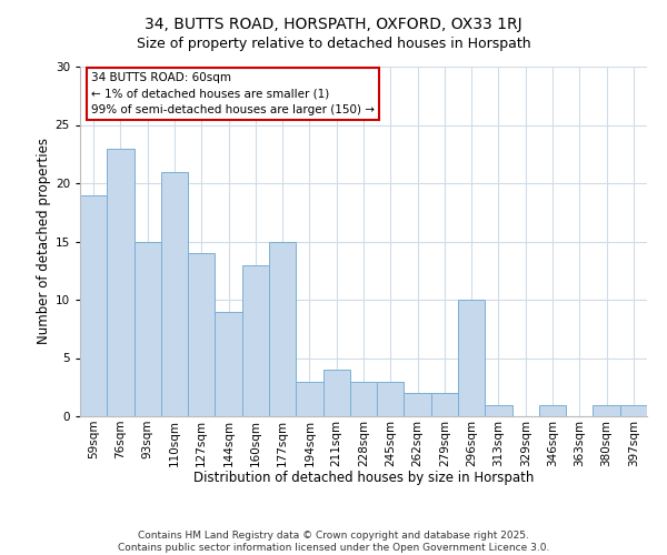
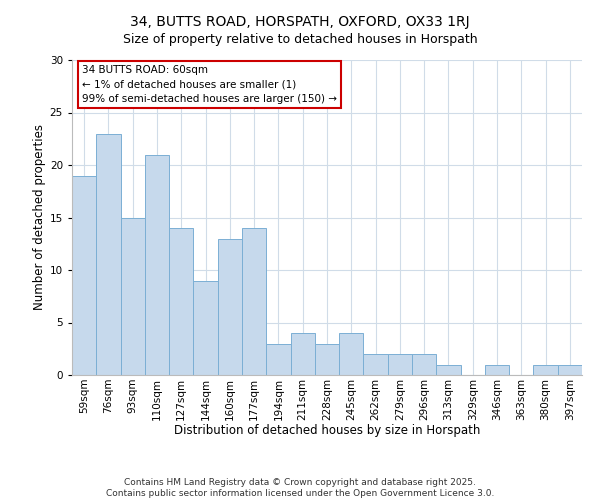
177sqm: 15 -> 14
245sqm: 3 -> 4
296sqm: 10 -> 2
